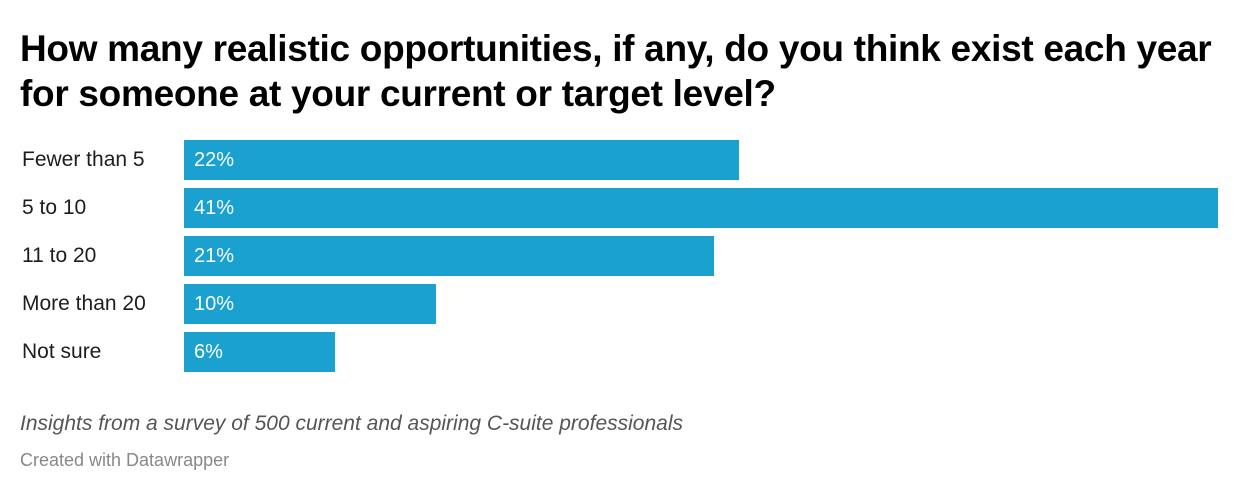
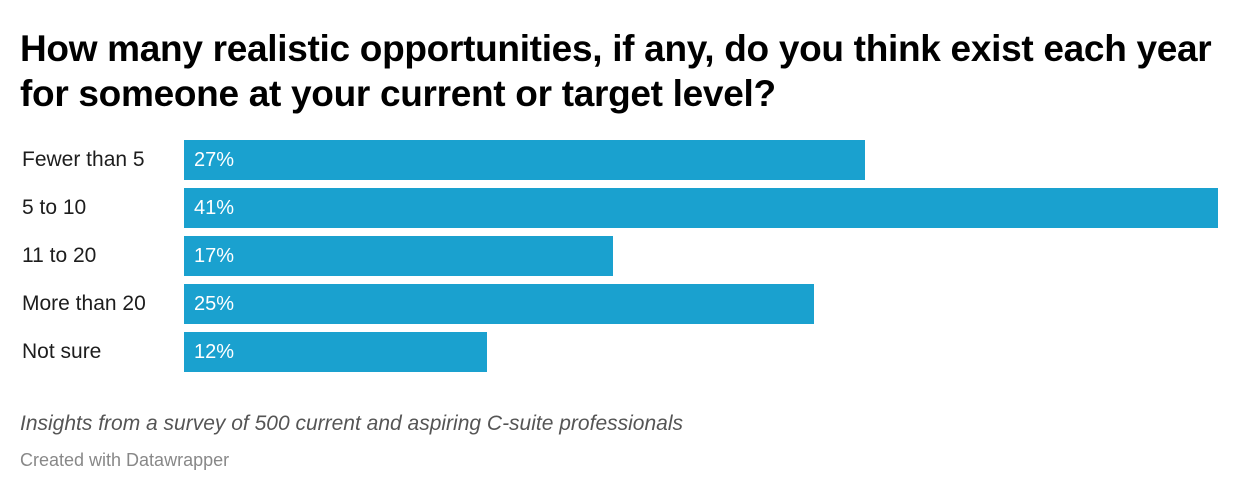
Fewer than 5: 22% -> 27%
11 to 20: 21% -> 17%
More than 20: 10% -> 25%
Not sure: 6% -> 12%
